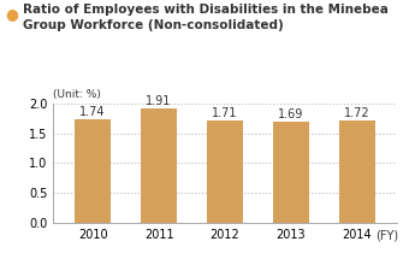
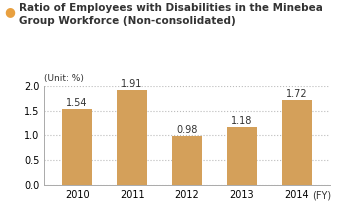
2010: 1.74 -> 1.54
2012: 1.71 -> 0.98
2013: 1.69 -> 1.18
